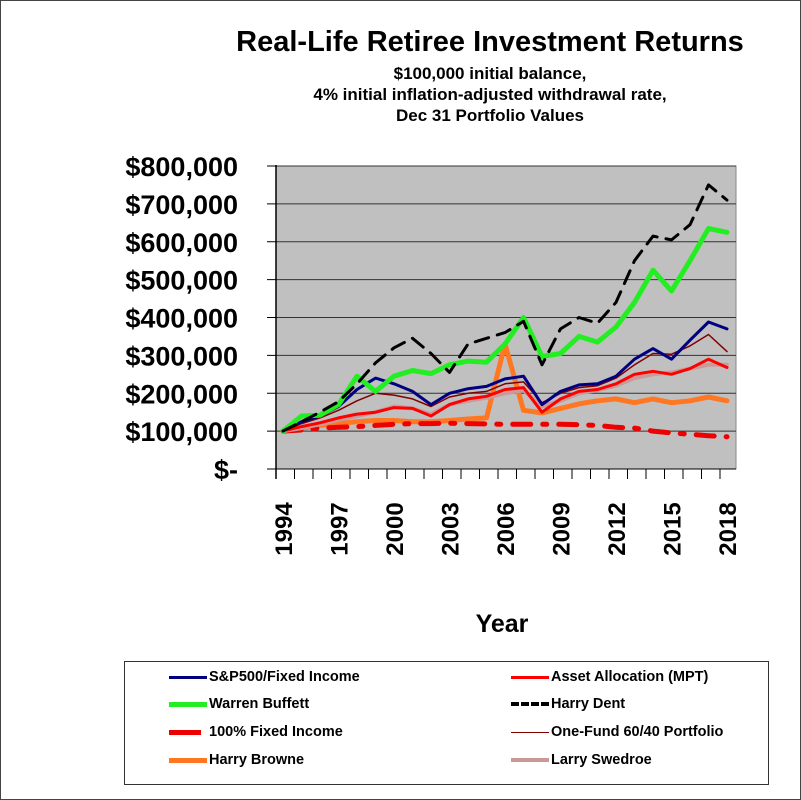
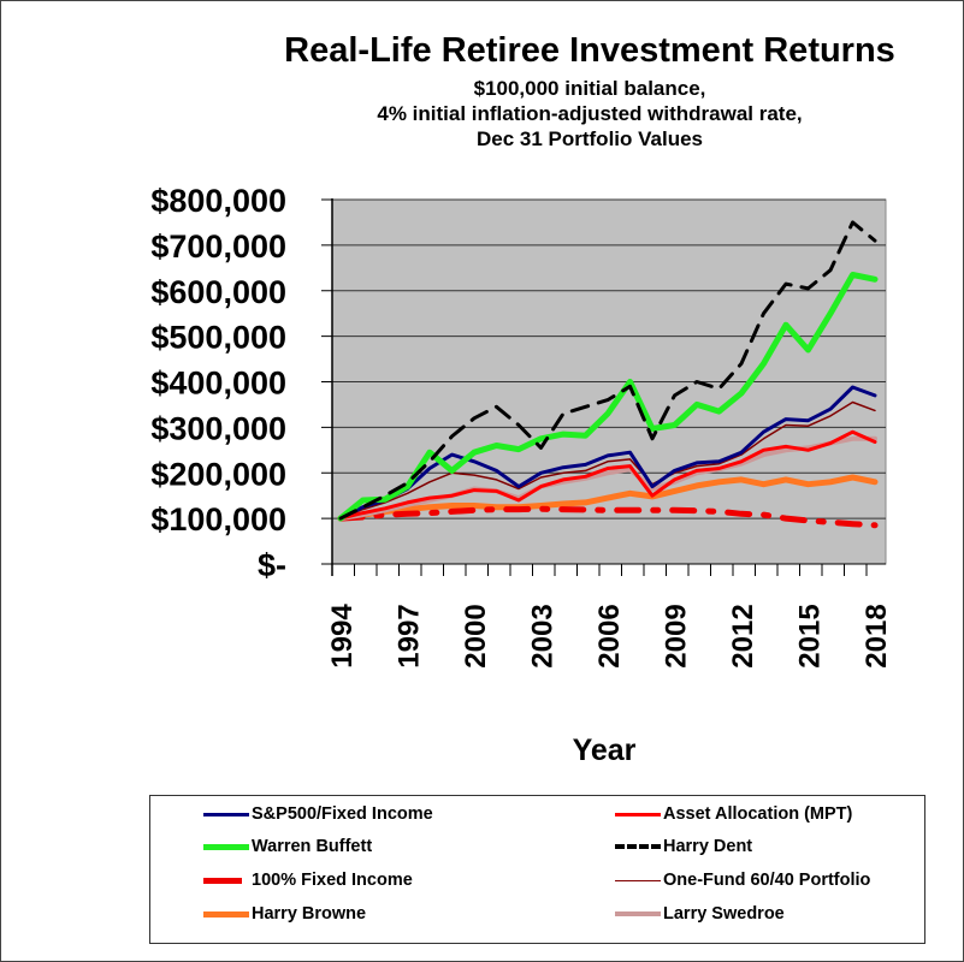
Harry Browne/2006: $330000 -> $140000
S&P500/Fixed Income/2015: $290000 -> $320000
One-Fund 60/40 Portfolio/2018: $310000 -> $340000
